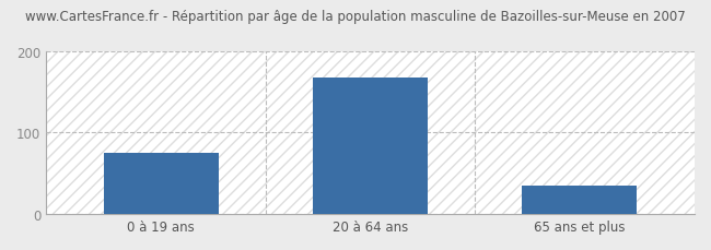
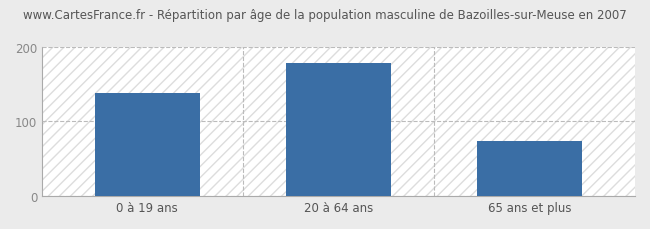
0 à 19 ans: 75 -> 138
20 à 64 ans: 168 -> 178
65 ans et plus: 35 -> 74
